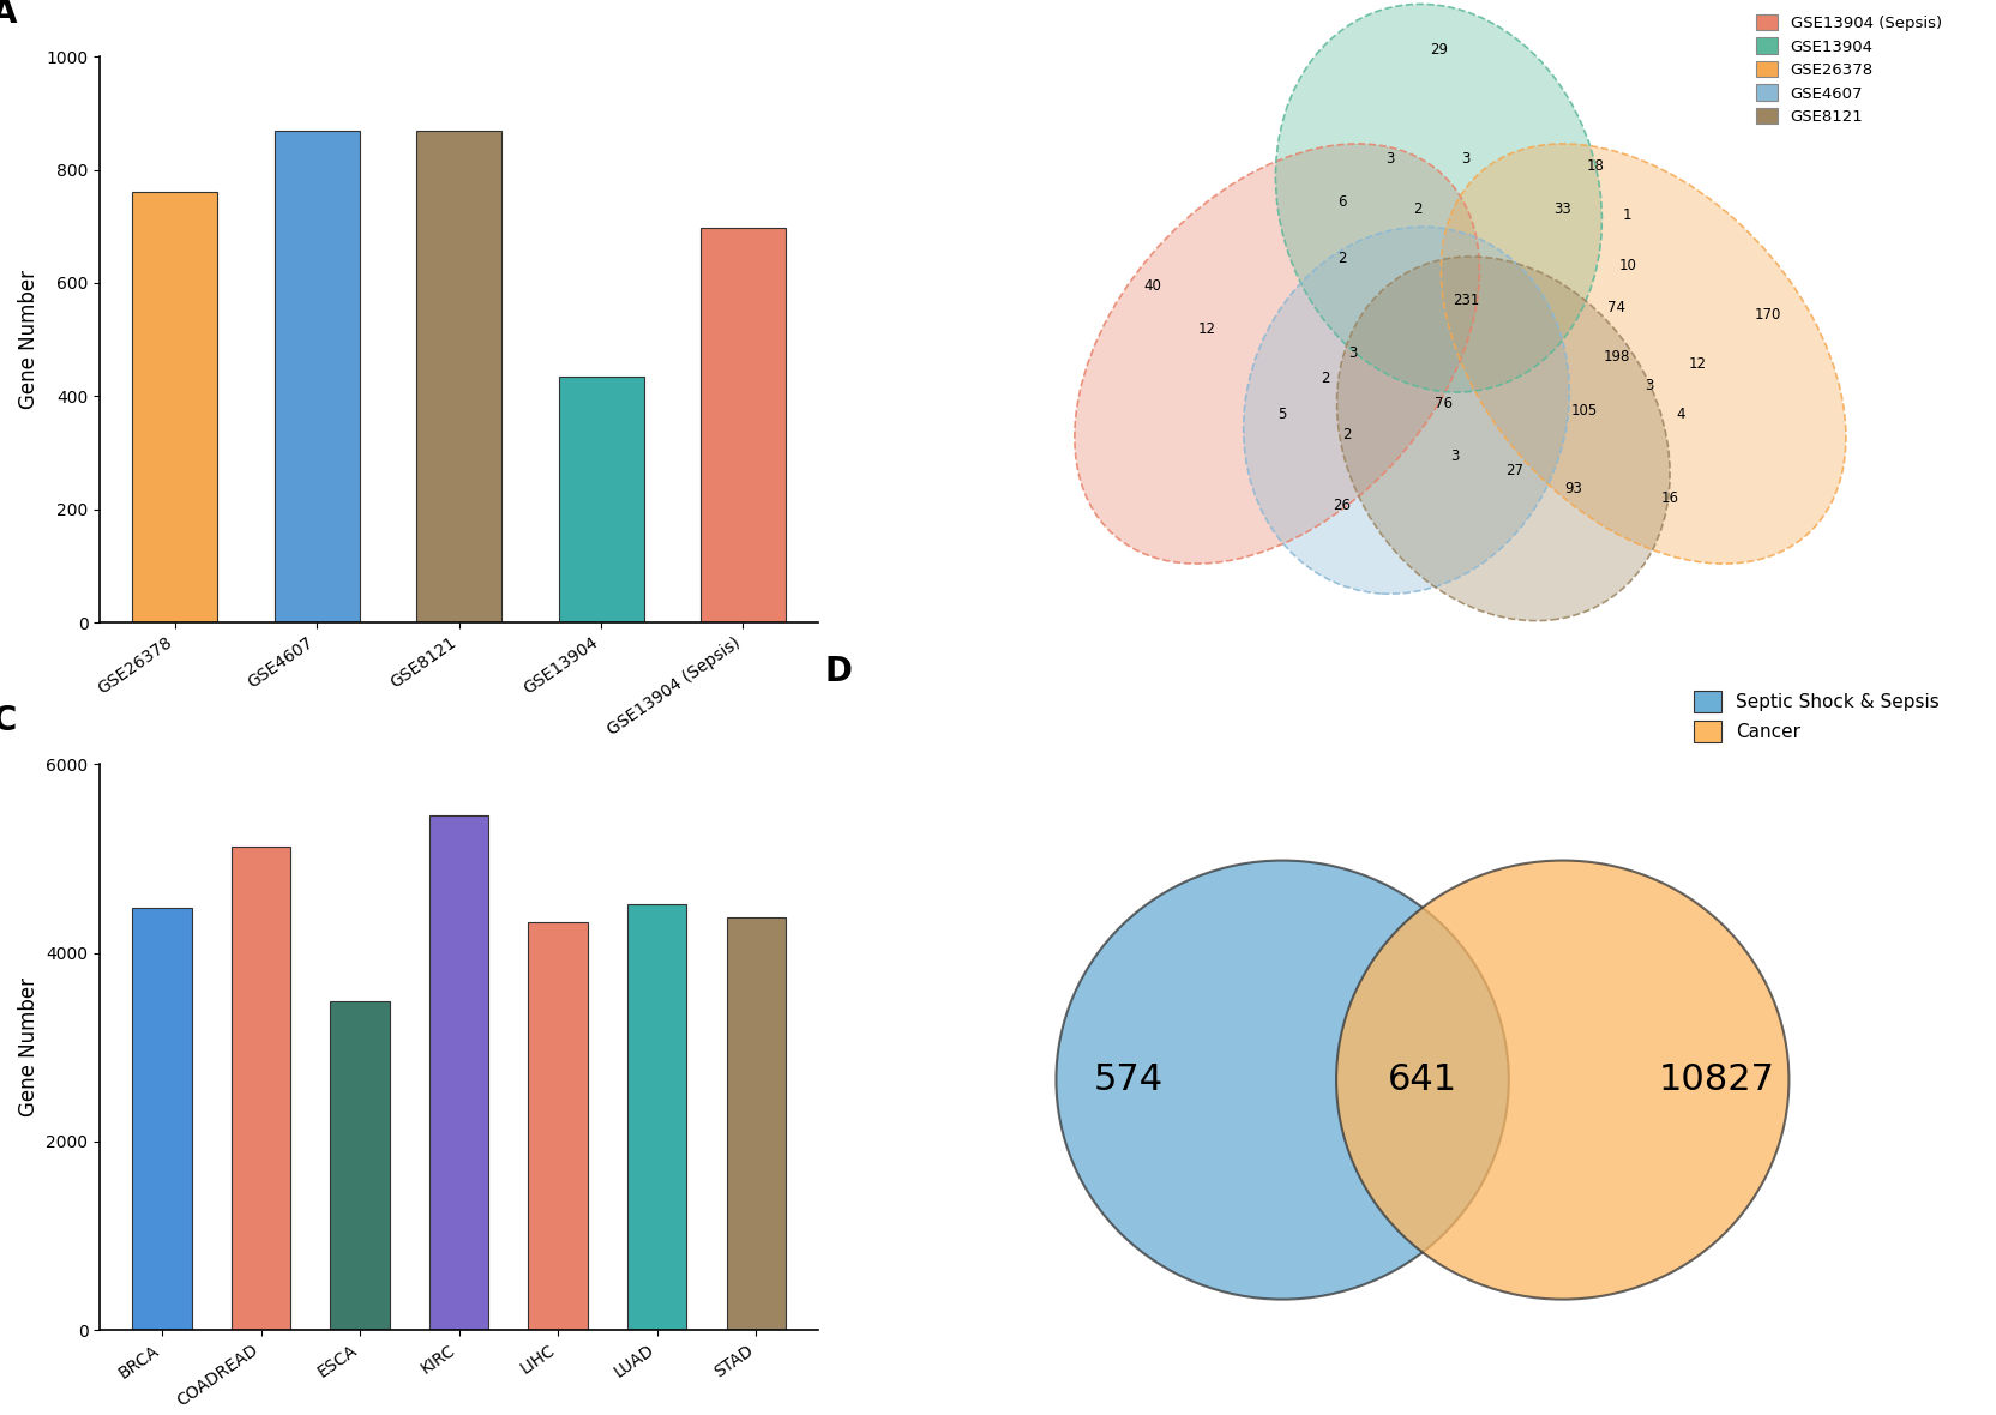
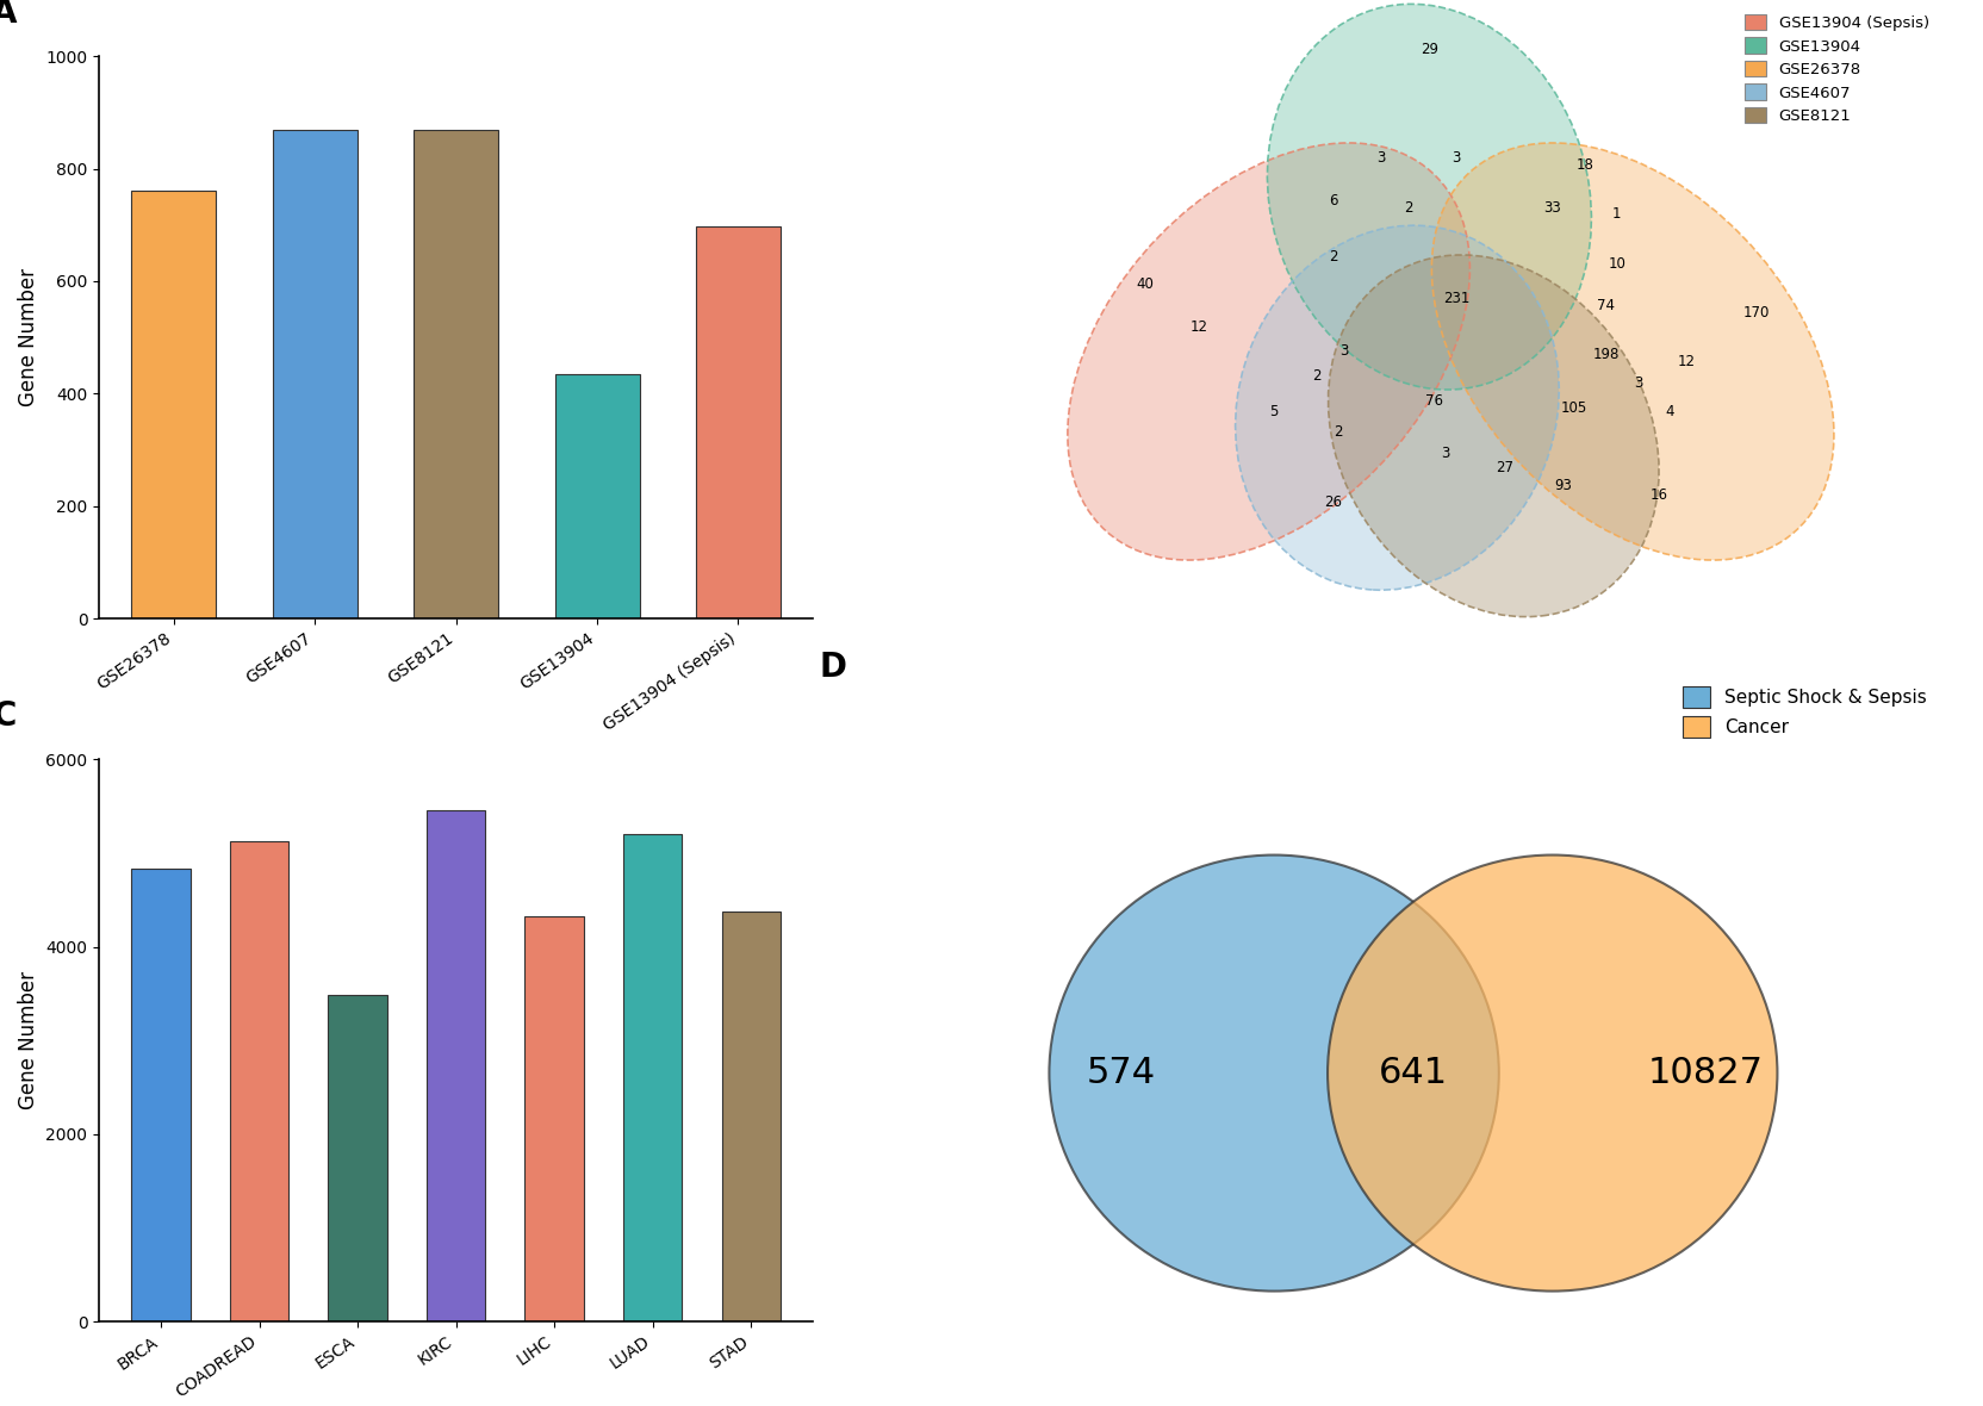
BRCA: 4480 -> 4830
LUAD: 4520 -> 5200
